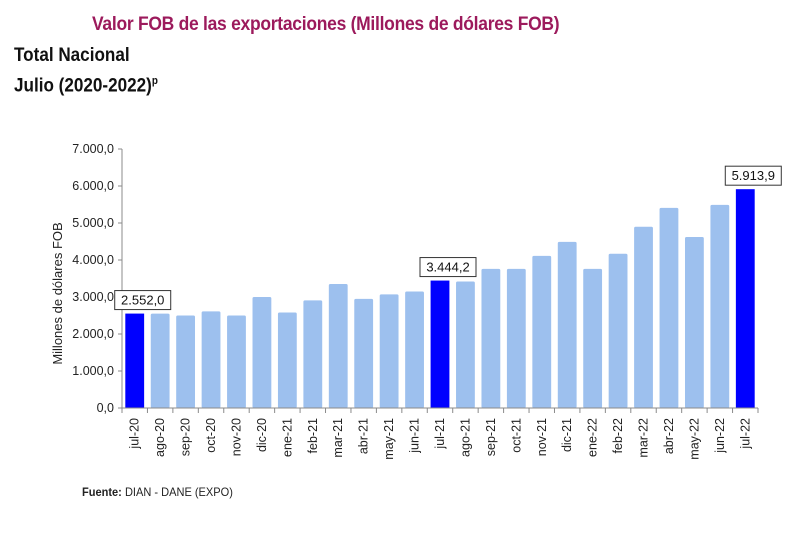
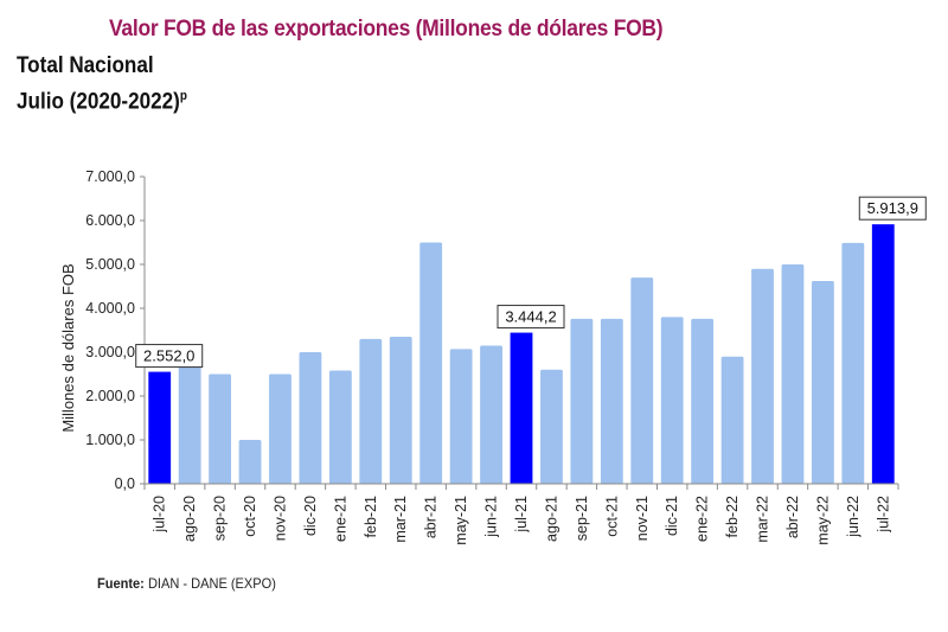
ago-20: 2600 -> 2800
oct-20: 2600 -> 1000
feb-21: 2900 -> 3300
abr-21: 3000 -> 5500
ago-21: 3400 -> 2600
nov-21: 4100 -> 4700
dic-21: 4500 -> 3800
feb-22: 4200 -> 2900
abr-22: 5400 -> 5000
